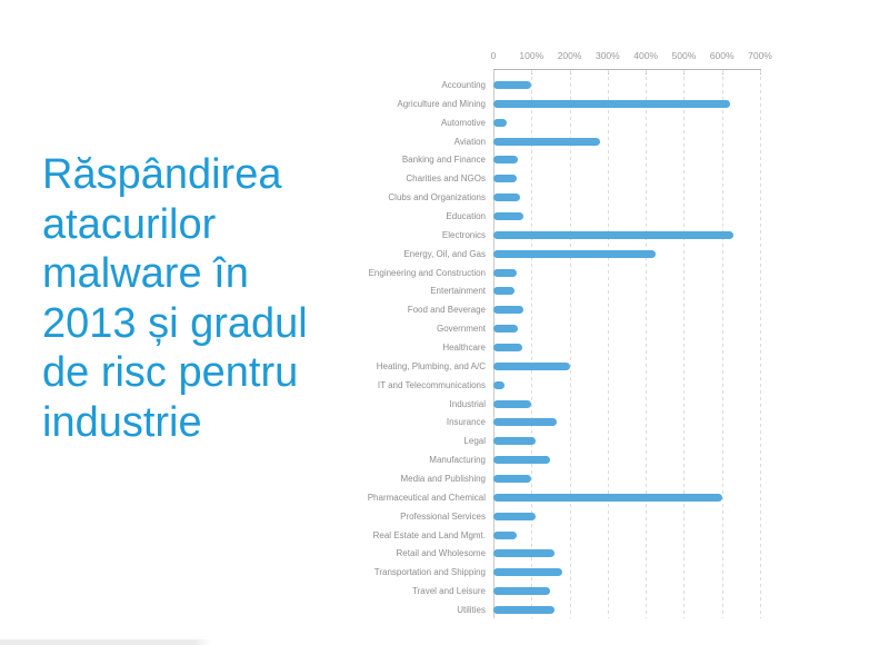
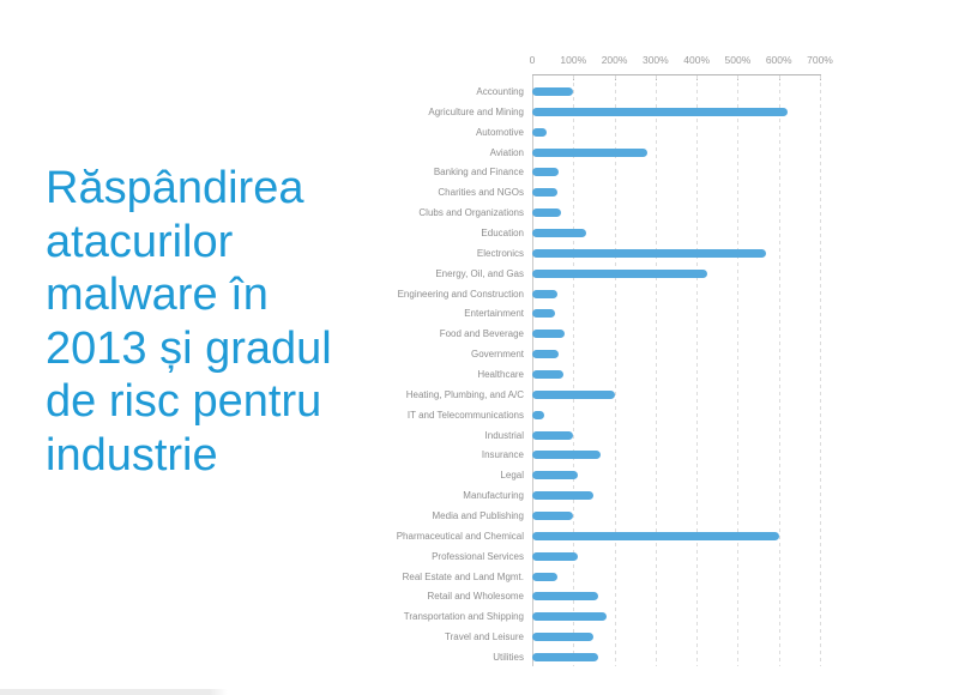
Education: 80% -> 130%
Electronics: 630% -> 570%
